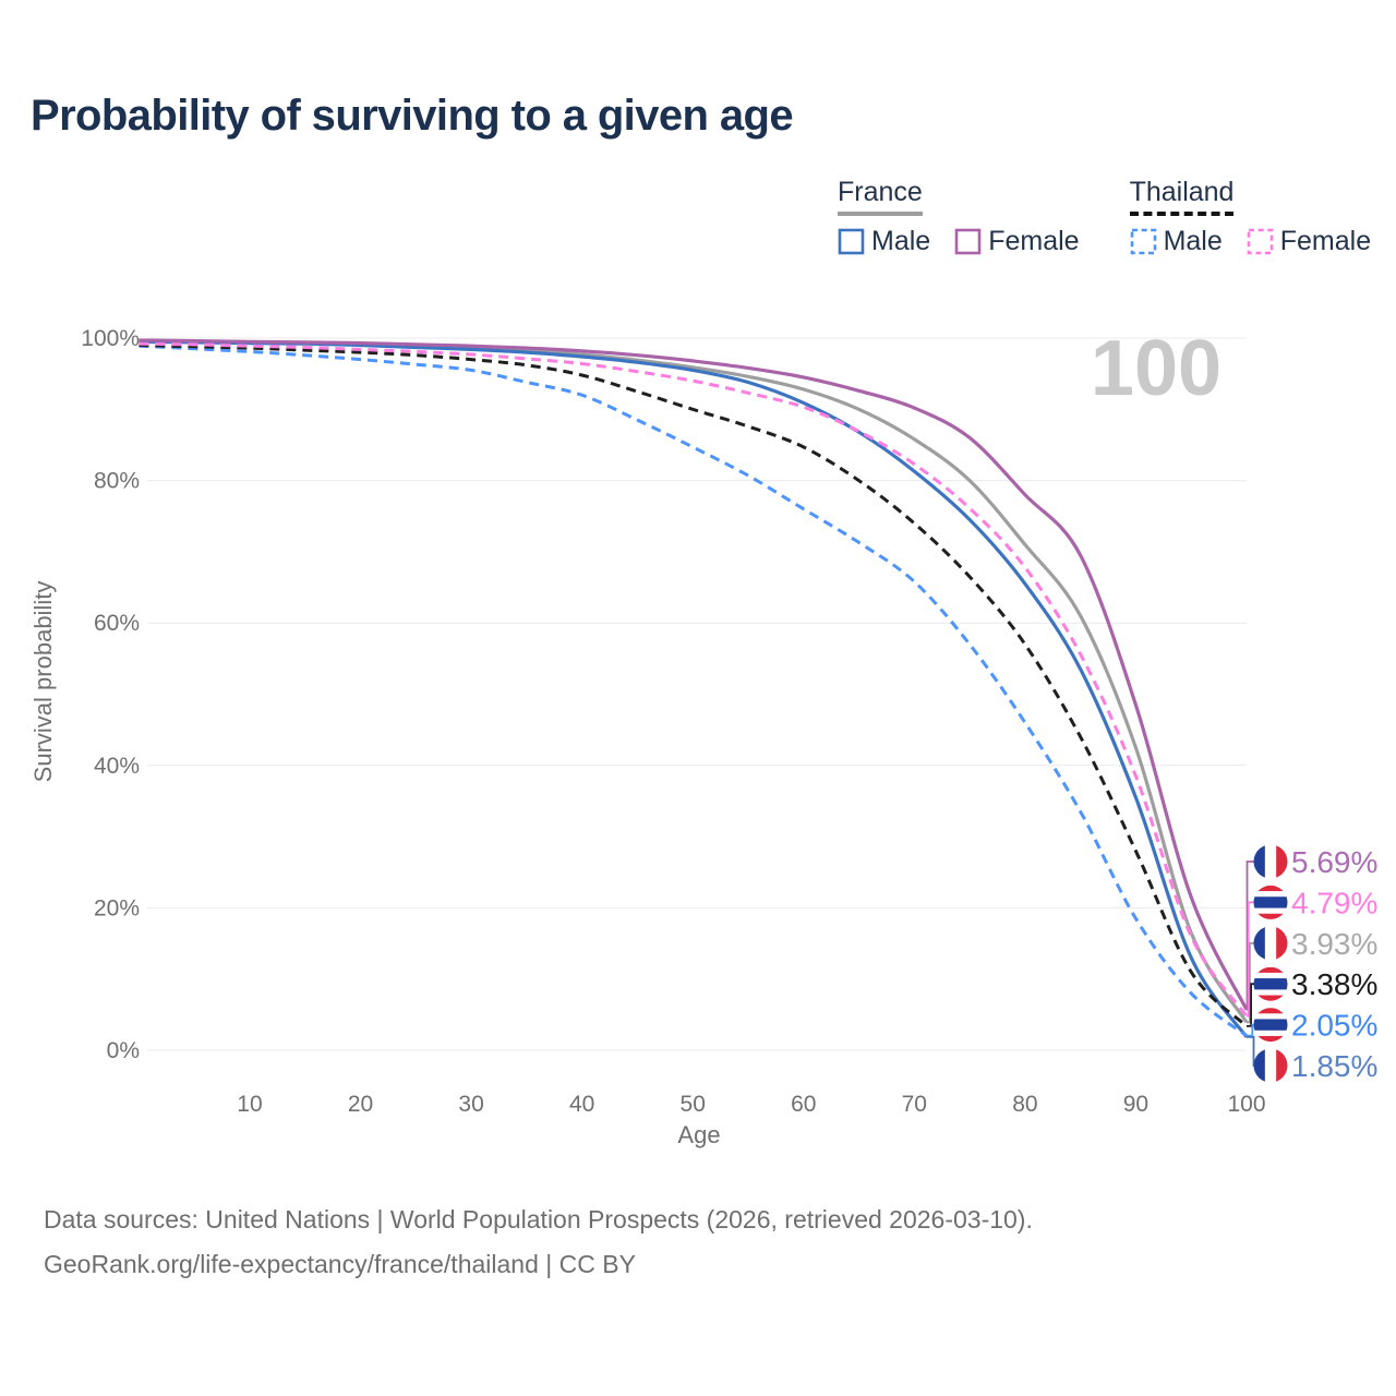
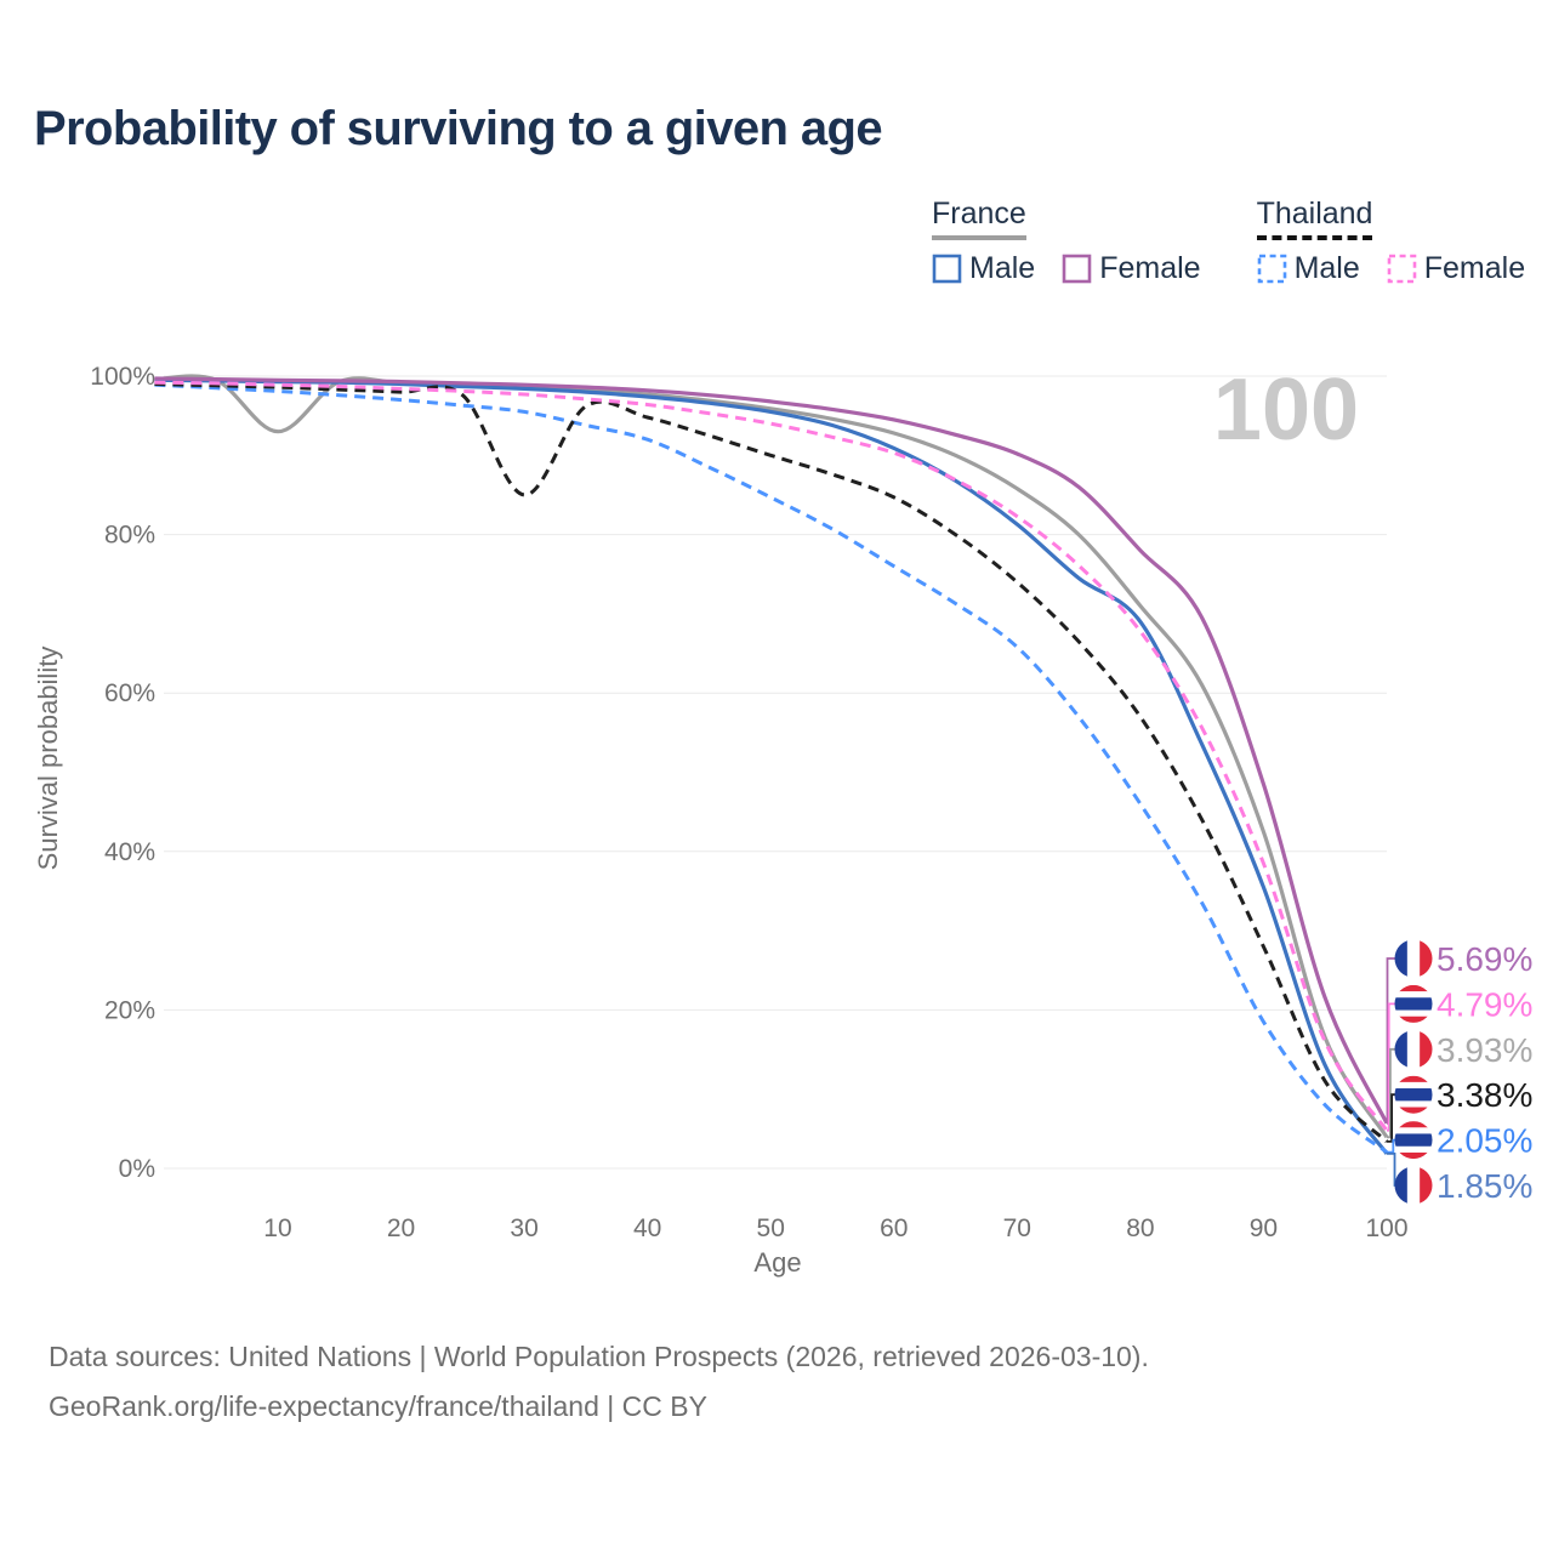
France/10: 99% -> 93%
Thailand/30: 97% -> 85%
France Male/80: 66% -> 69%
